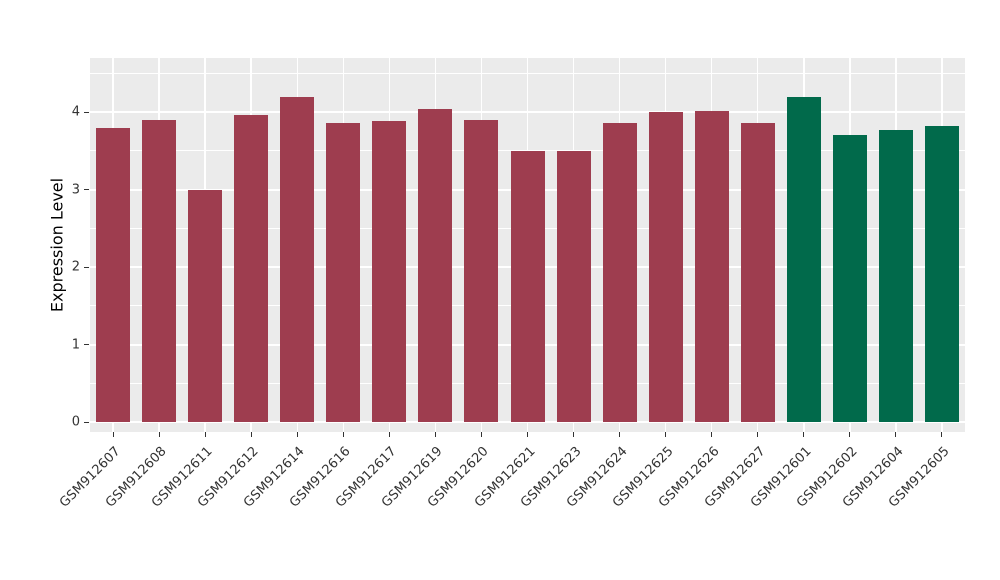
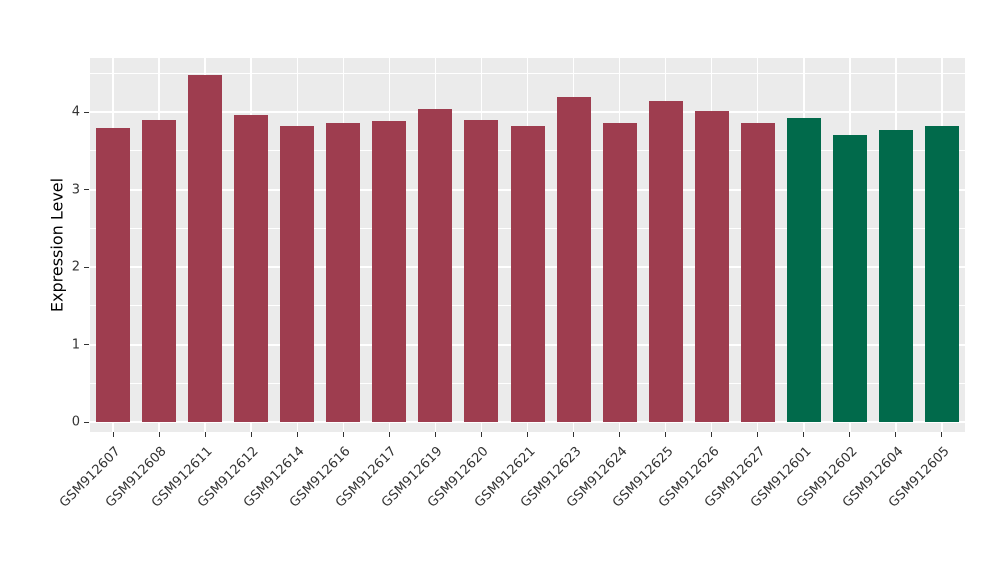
GSM912611: 3.0 -> 4.5
GSM912614: 4.2 -> 3.8
GSM912621: 3.5 -> 3.8
GSM912623: 3.5 -> 4.2
GSM912625: 4.0 -> 4.1
GSM912601: 4.2 -> 3.9
